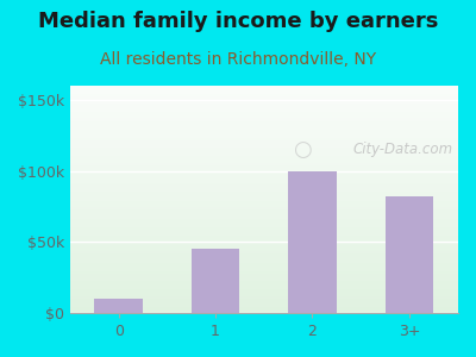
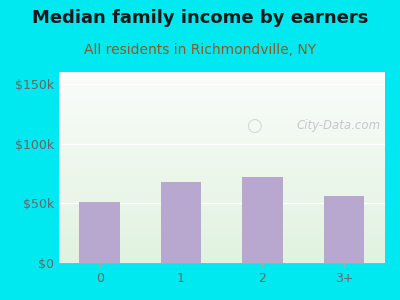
0: $10k -> $51k
1: $45k -> $68k
2: $100k -> $72k
3+: $82k -> $56k
